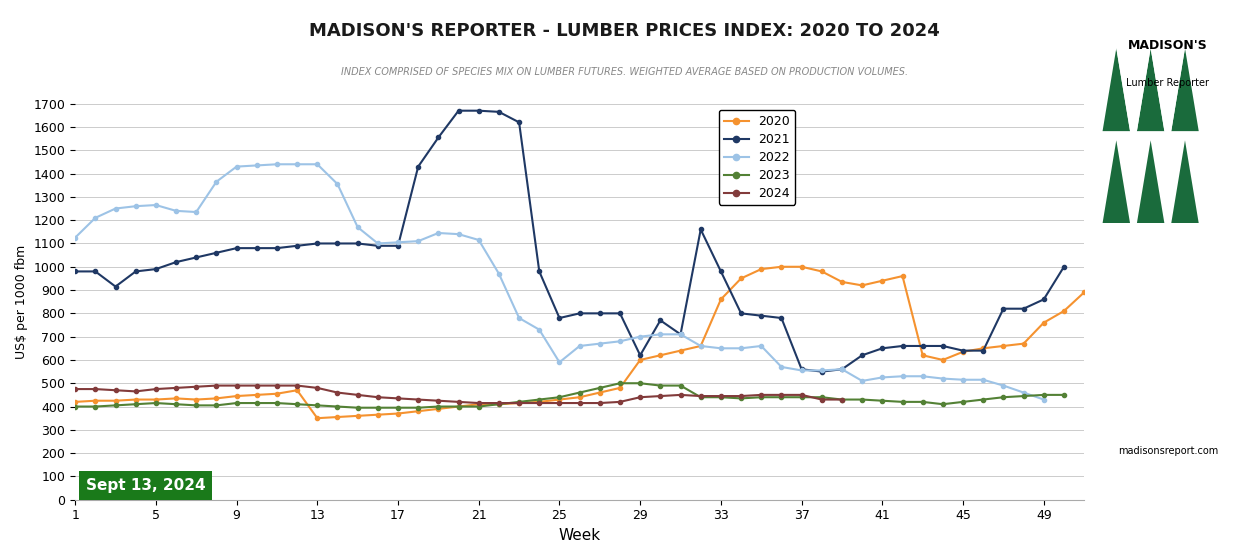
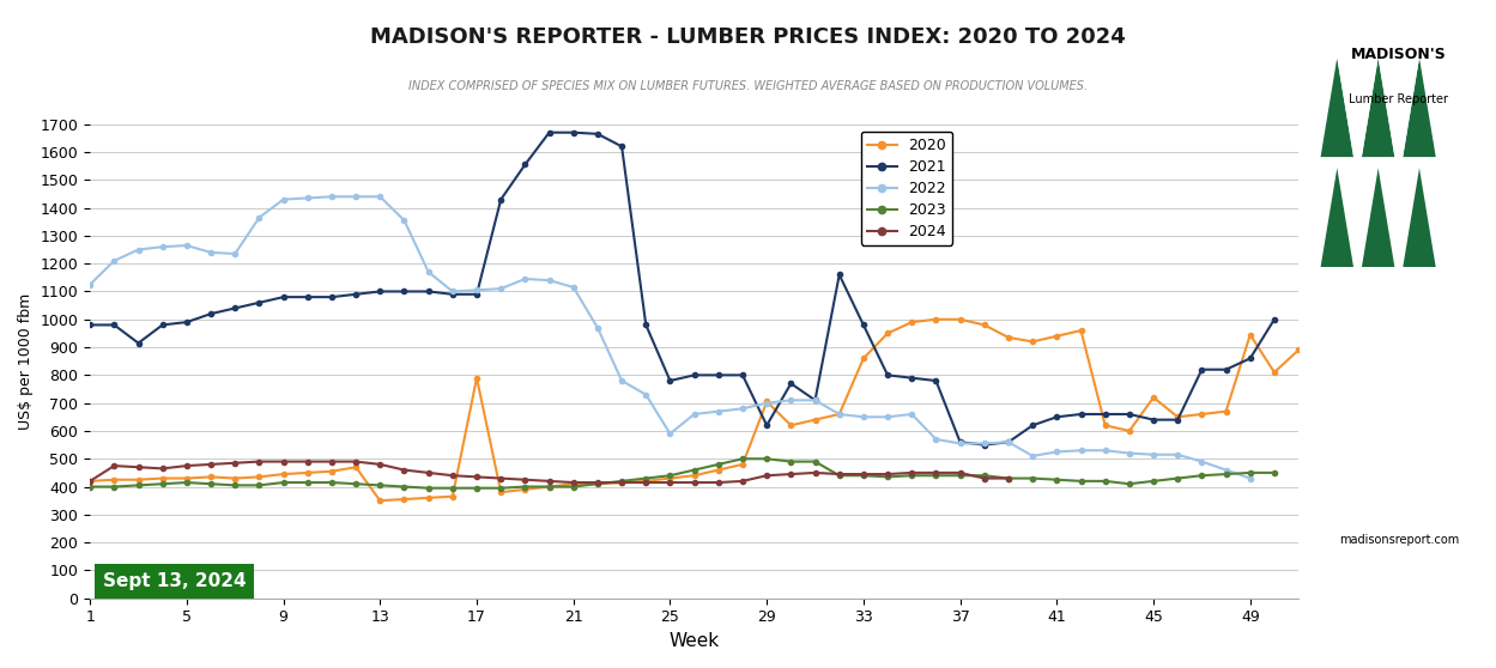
2024/1: 475 -> 420
2020/17: 370 -> 790
2020/29: 600 -> 705
2020/45: 635 -> 720
2020/49: 760 -> 945
